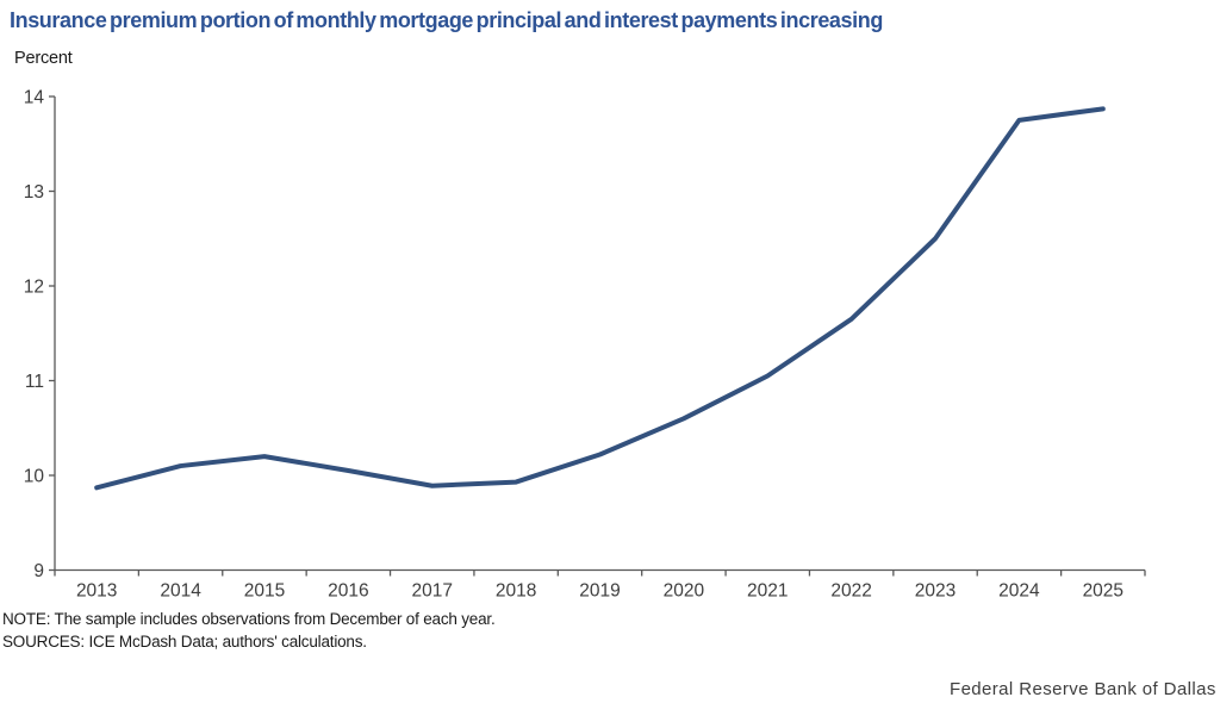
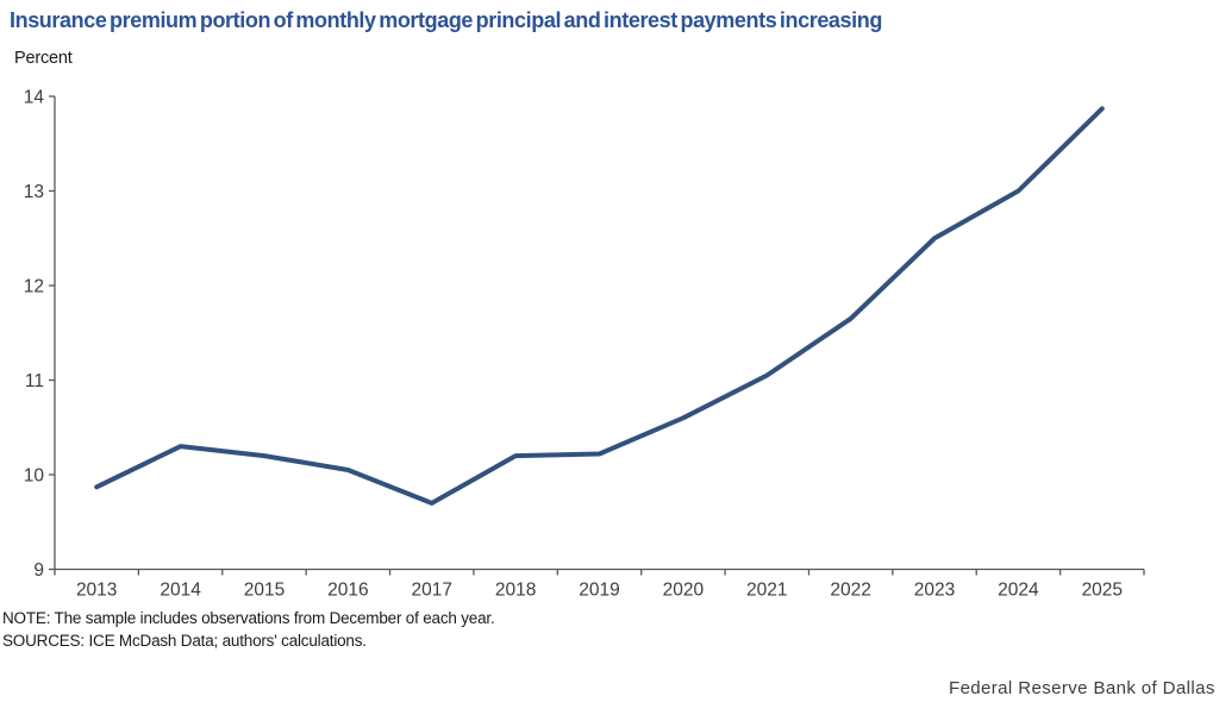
2014: 10.1 -> 10.3
2017: 9.9 -> 9.7
2018: 9.9 -> 10.2
2024: 13.8 -> 13.0
